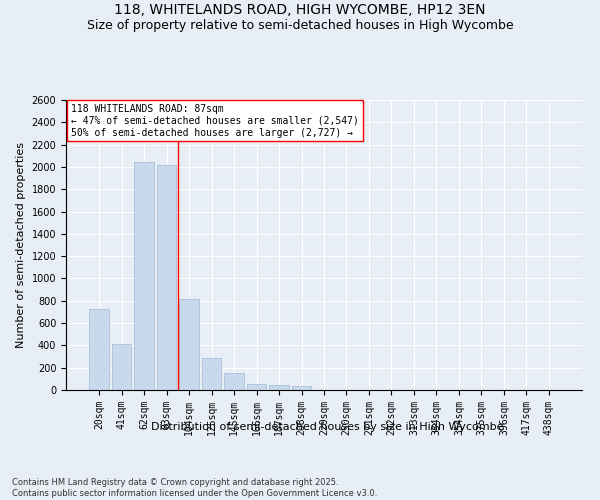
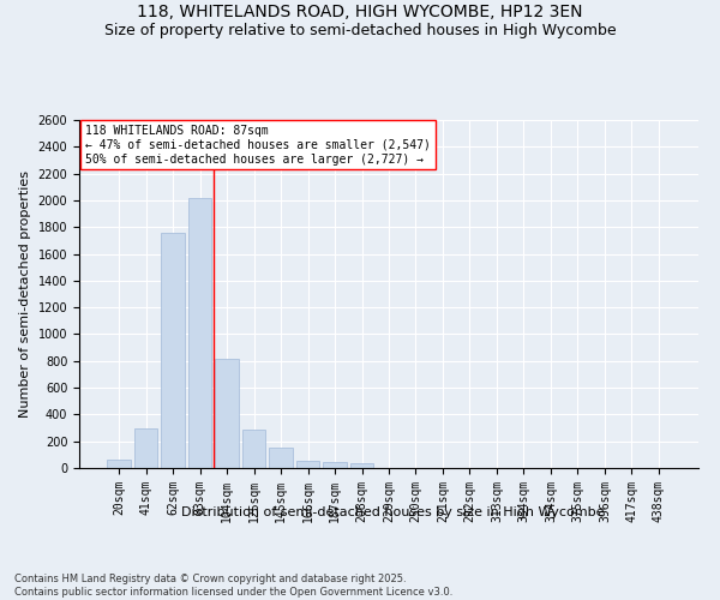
20sqm: 730 -> 60
41sqm: 410 -> 300
62sqm: 2040 -> 1760
